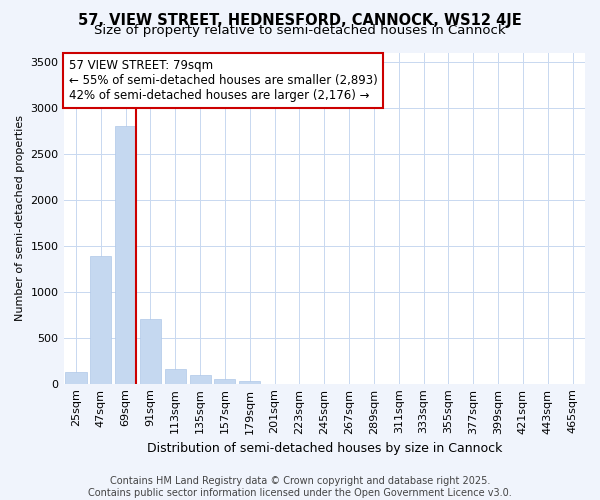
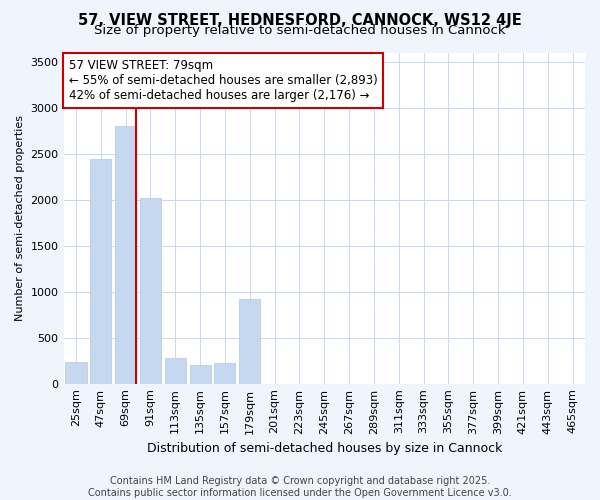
25sqm: 130 -> 240
47sqm: 1390 -> 2440
91sqm: 700 -> 2020
113sqm: 160 -> 280
135sqm: 90 -> 200
157sqm: 50 -> 220
179sqm: 30 -> 920
